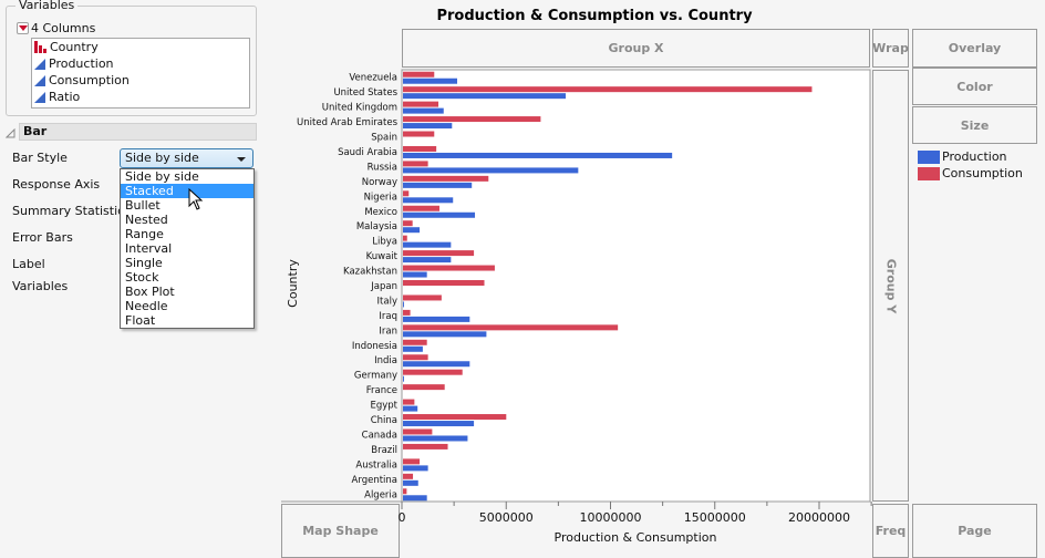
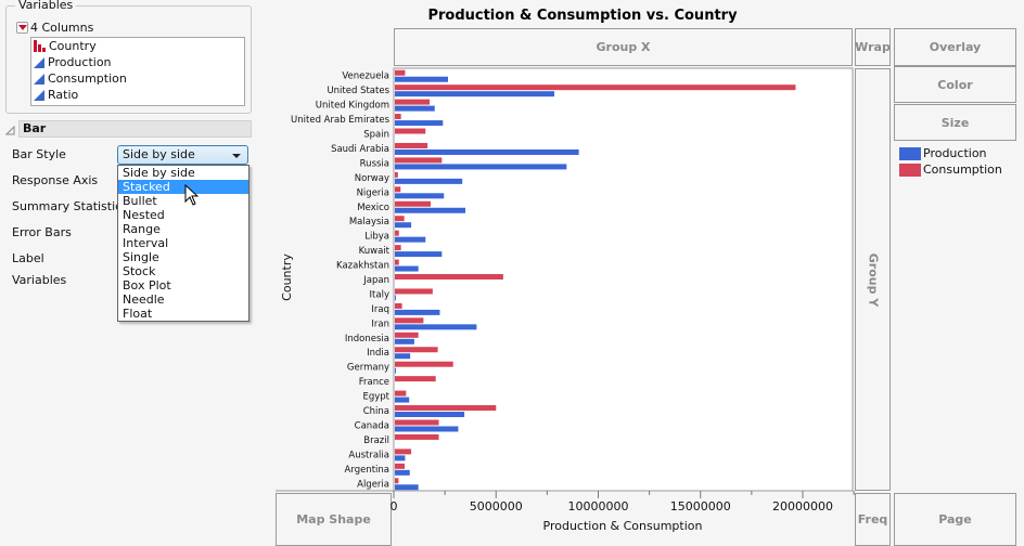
Consumption/Venezuela: 1500000 -> 500000
Consumption/United Arab Emirates: 6600000 -> 300000
Production/Saudi Arabia: 12900000 -> 9000000
Consumption/Russia: 1200000 -> 2300000
Consumption/Norway: 4100000 -> 200000
Production/Libya: 2300000 -> 1500000
Consumption/Kuwait: 3400000 -> 300000
Consumption/Kazakhstan: 4400000 -> 200000
Consumption/Japan: 3900000 -> 5300000
Production/Iraq: 3200000 -> 2200000
Consumption/Iran: 10300000 -> 1400000
Production/India: 3200000 -> 800000
Consumption/India: 1200000 -> 2100000
Consumption/Canada: 1400000 -> 2200000
Production/Australia: 1200000 -> 500000
